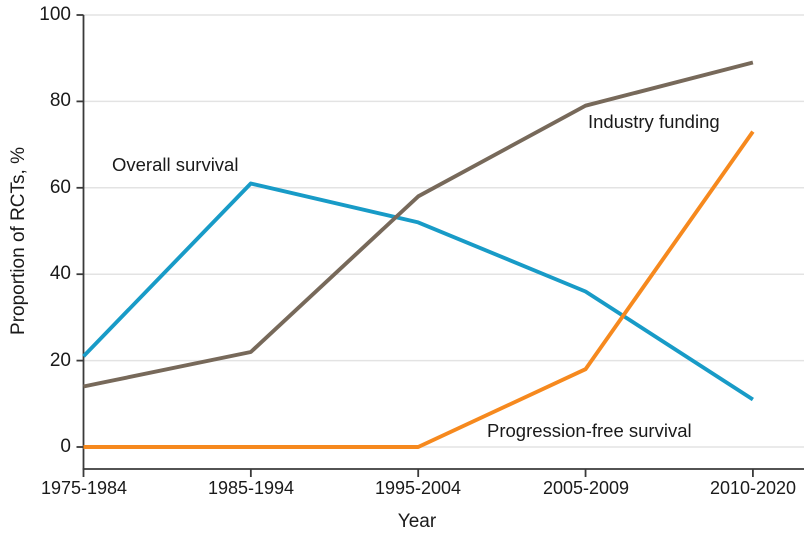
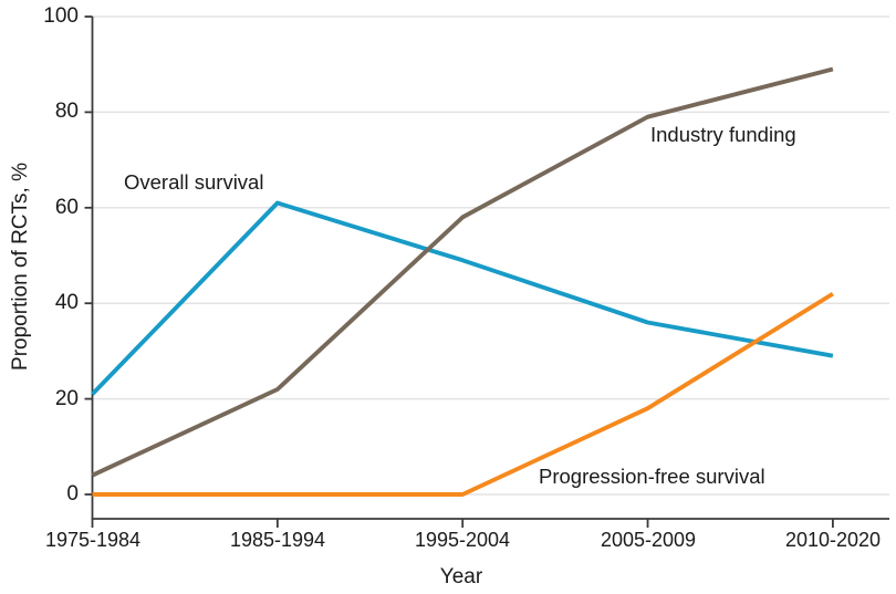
Industry funding/1975-1984: 14 -> 4
Overall survival/1995-2004: 52 -> 49
Overall survival/2010-2020: 11 -> 29
Progression-free survival/2010-2020: 73 -> 42
